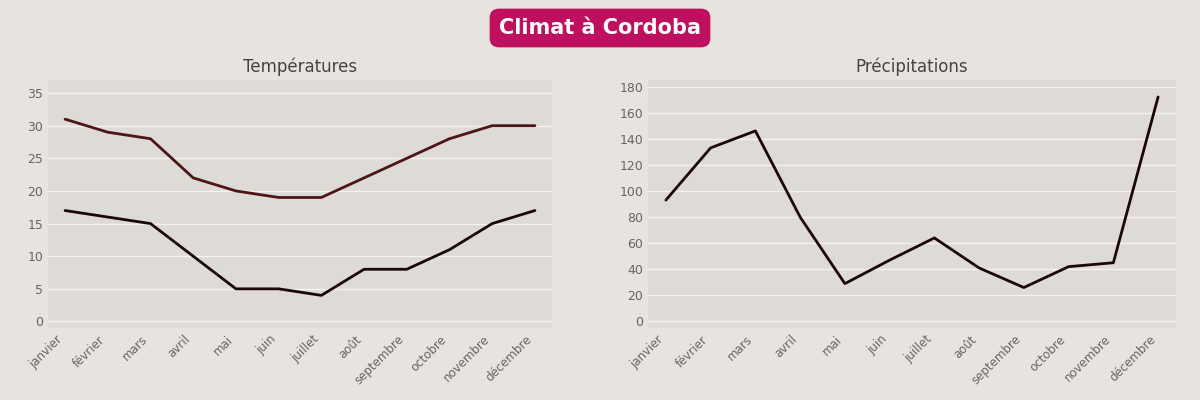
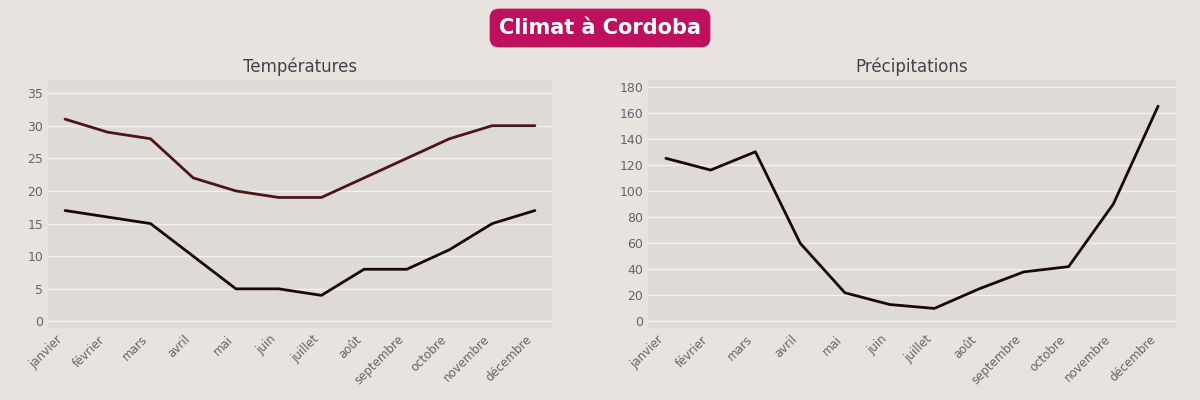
Précipitations/janvier: 93 -> 125
Précipitations/février: 133 -> 116
Précipitations/mars: 146 -> 130
Précipitations/avril: 80 -> 60
Précipitations/mai: 29 -> 22
Précipitations/juin: 47 -> 13
Précipitations/juillet: 64 -> 10
Précipitations/août: 41 -> 25
Précipitations/septembre: 26 -> 38
Précipitations/novembre: 45 -> 90
Précipitations/décembre: 172 -> 165
